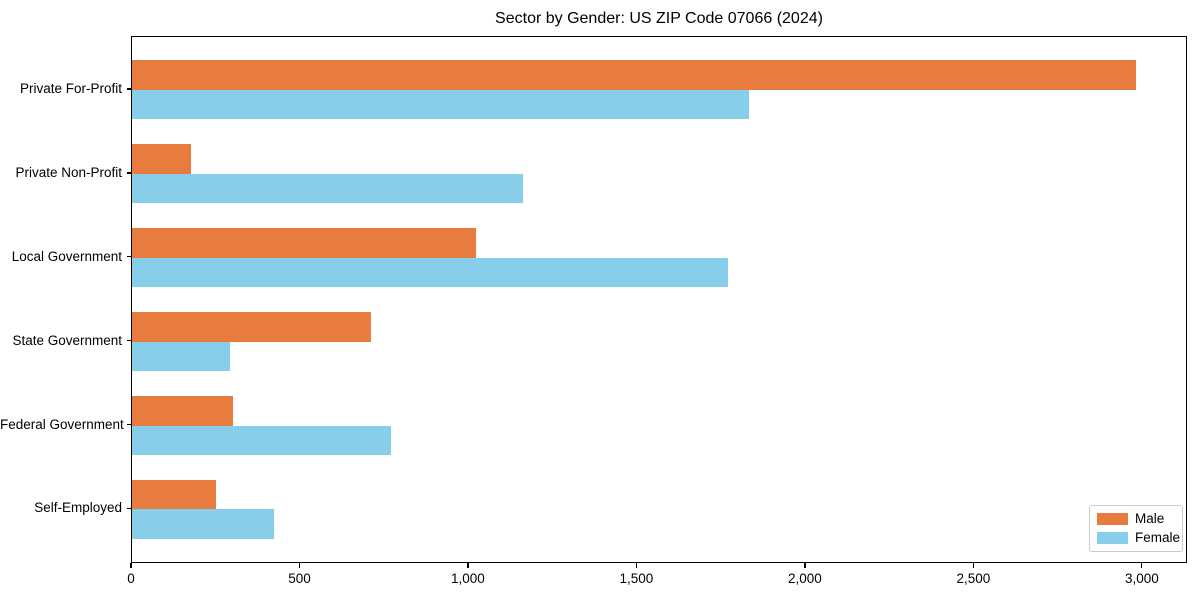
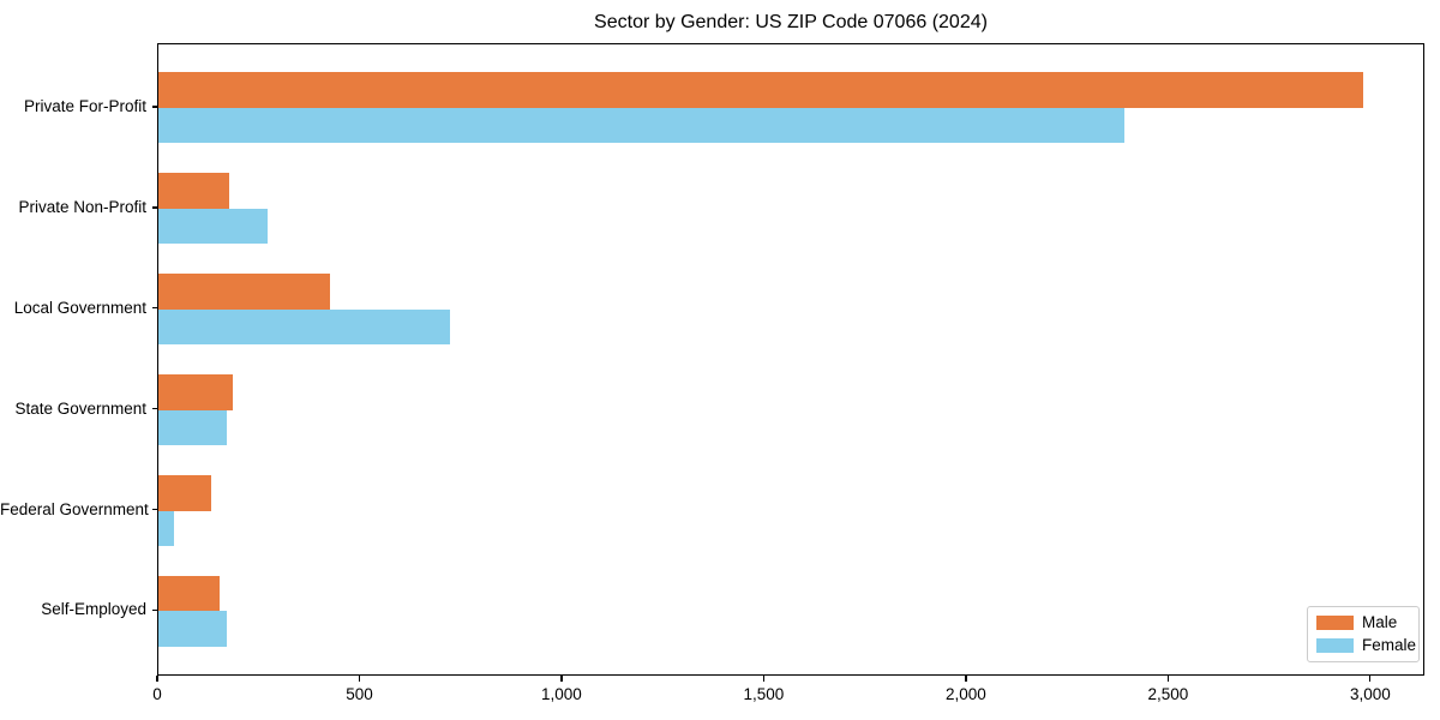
Female/Private For-Profit: 1830 -> 2390
Female/Private Non-Profit: 1160 -> 270
Male/Local Government: 1020 -> 420
Female/Local Government: 1770 -> 720
Male/State Government: 710 -> 180
Female/State Government: 290 -> 170
Male/Federal Government: 300 -> 130
Female/Federal Government: 770 -> 40
Male/Self-Employed: 250 -> 150
Female/Self-Employed: 420 -> 170
